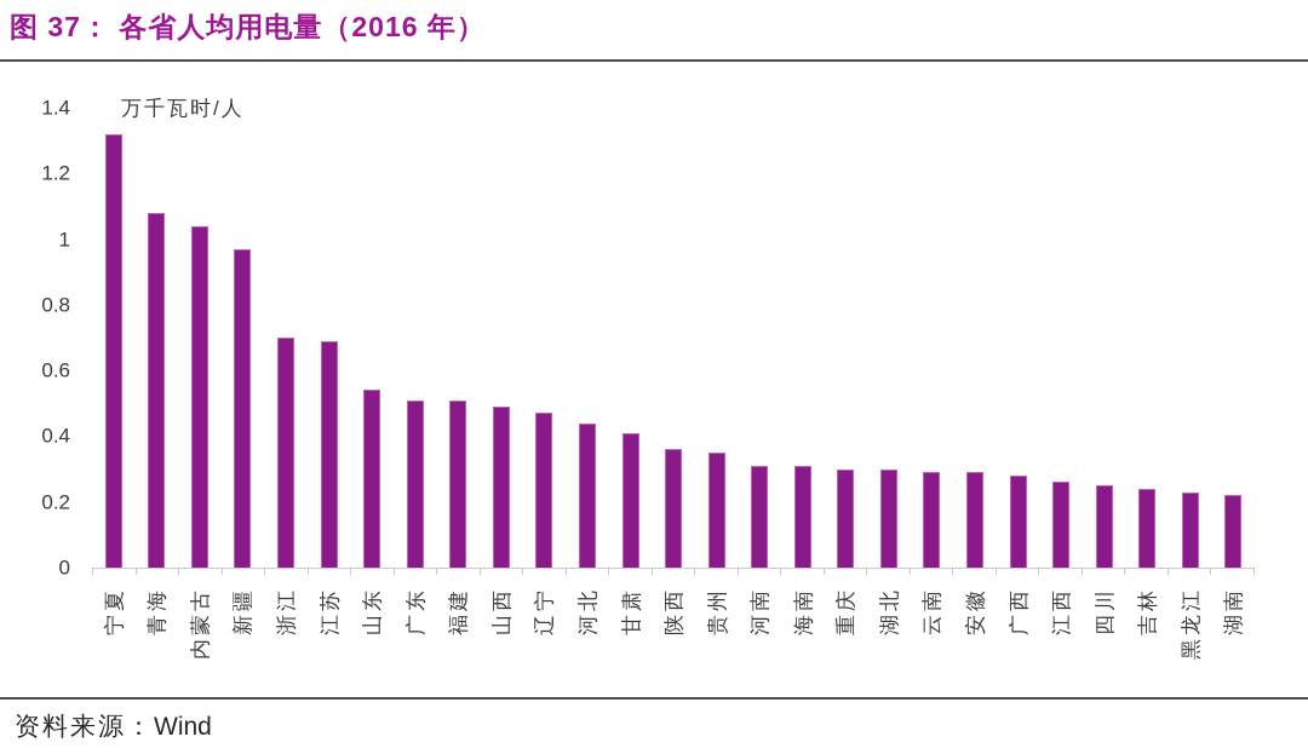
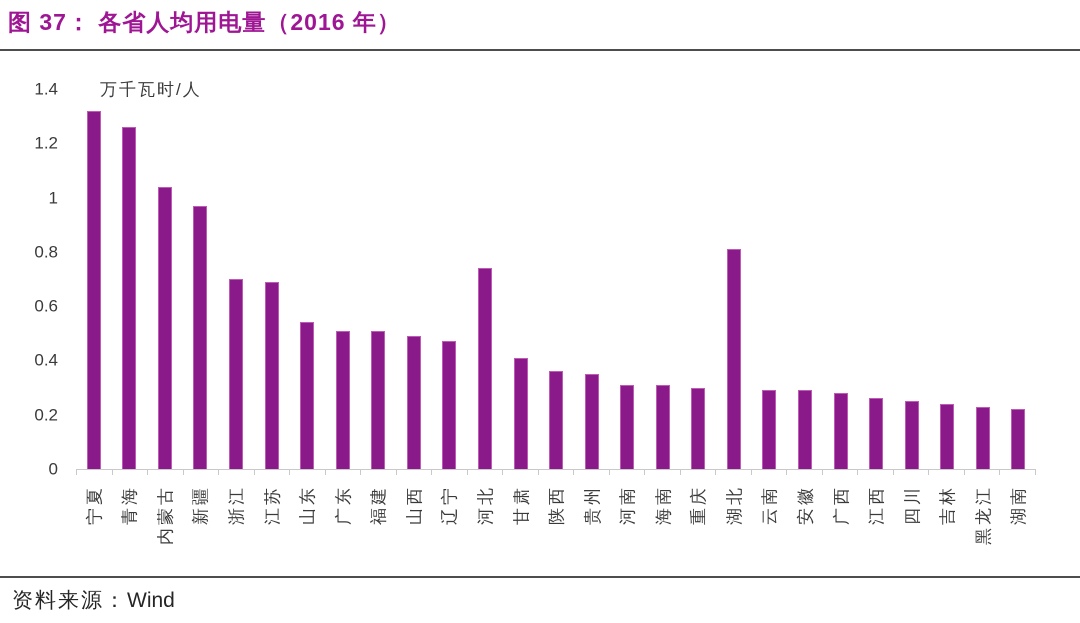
青海: 1.08 -> 1.26
河北: 0.44 -> 0.74
湖北: 0.30 -> 0.81
